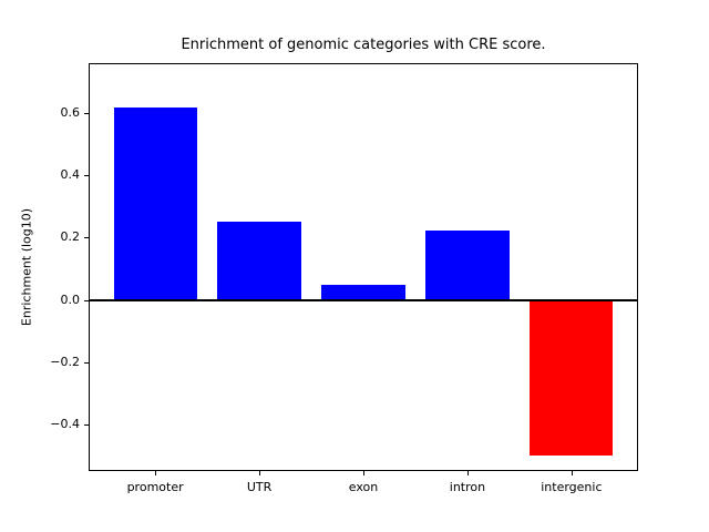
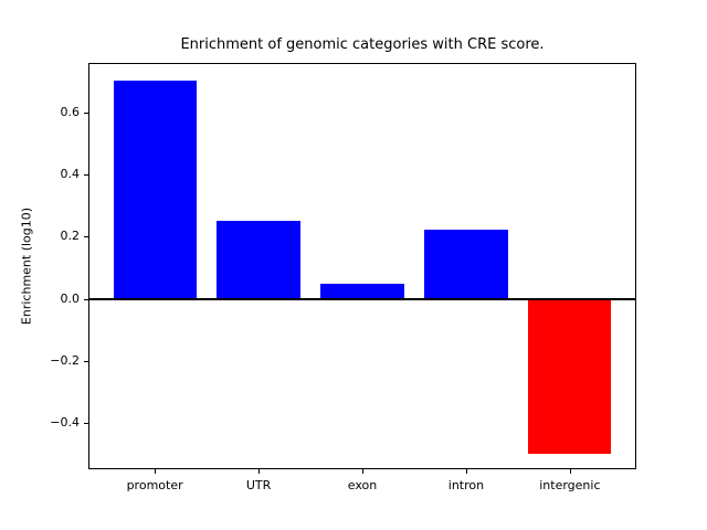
promoter: 0.62 -> 0.70
